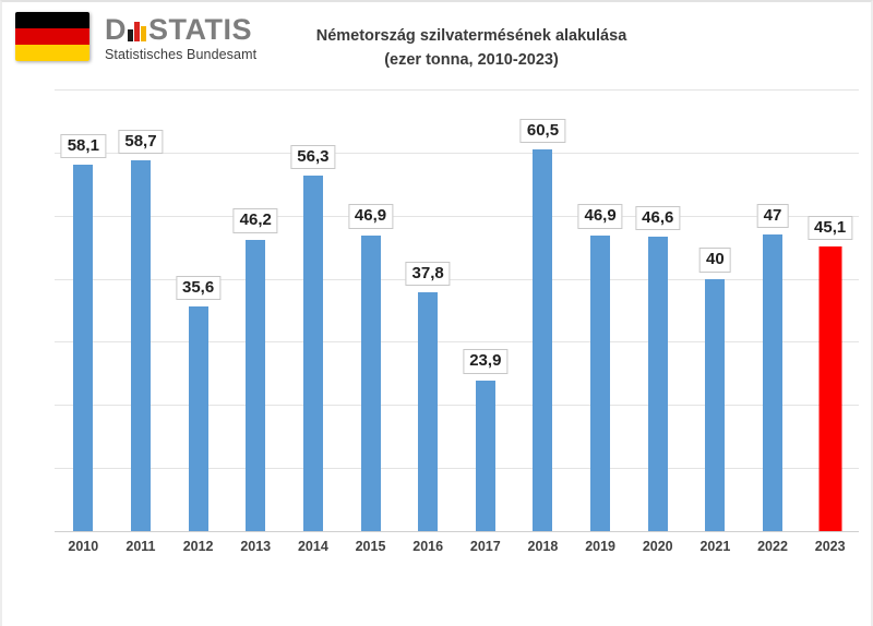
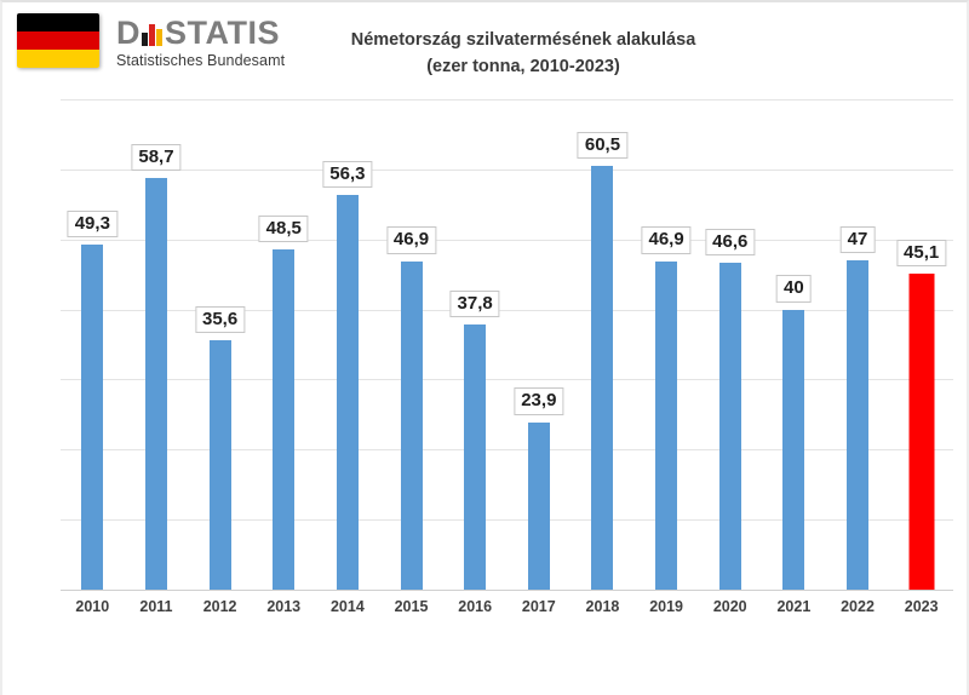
2010: 58,1 -> 49,3
2013: 46,2 -> 48,5
